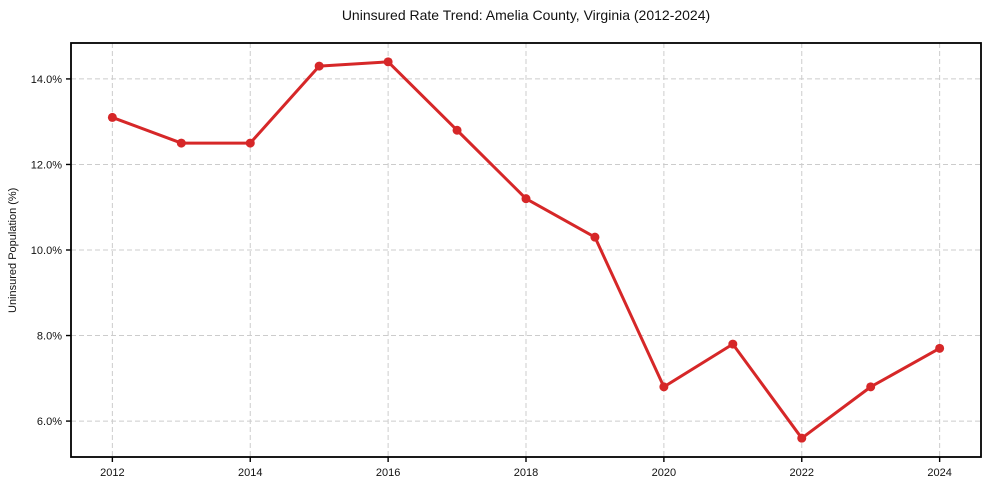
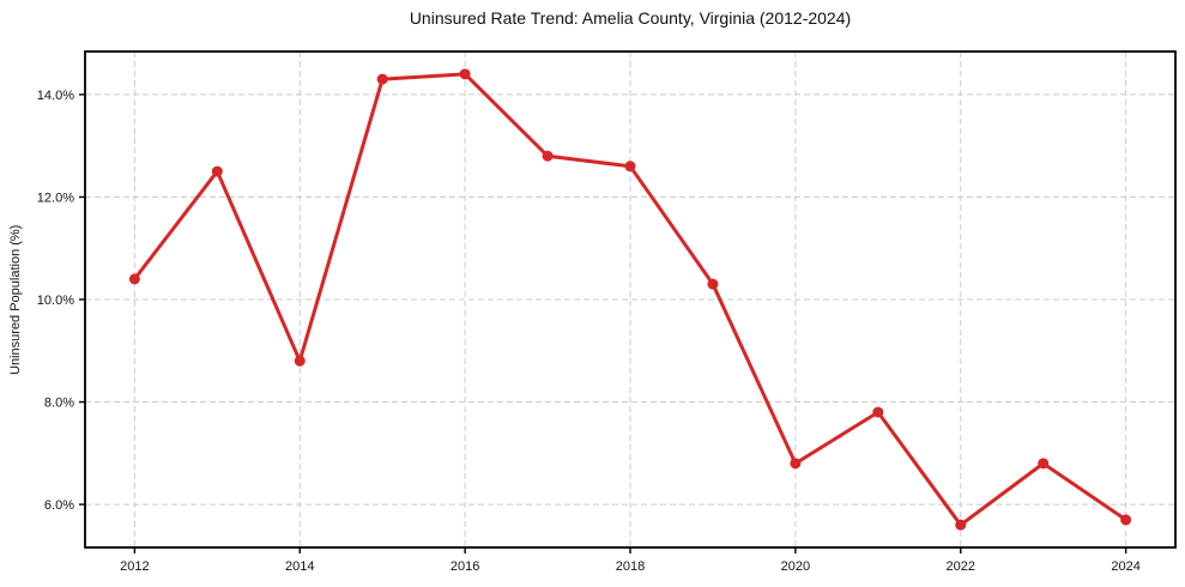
2012: 13.1% -> 10.4%
2014: 12.5% -> 8.8%
2018: 11.2% -> 12.6%
2024: 7.7% -> 5.7%
